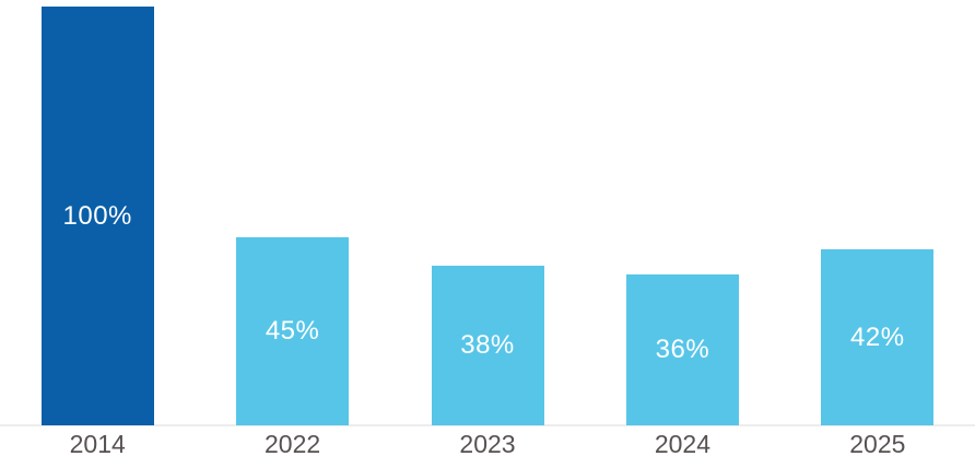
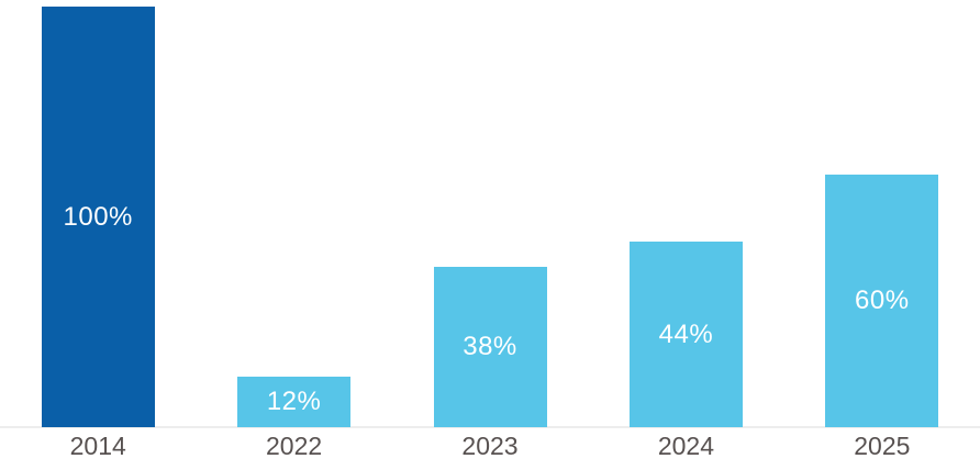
2022: 45% -> 12%
2024: 36% -> 44%
2025: 42% -> 60%
